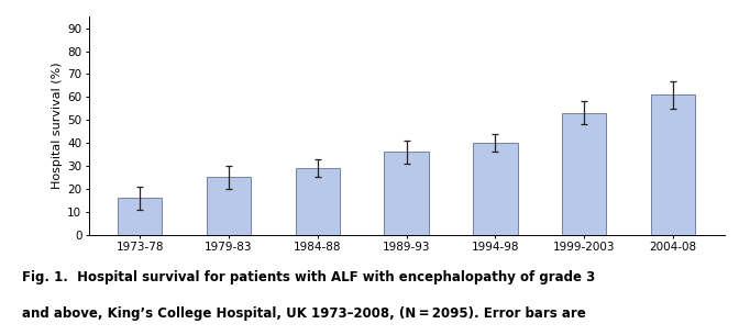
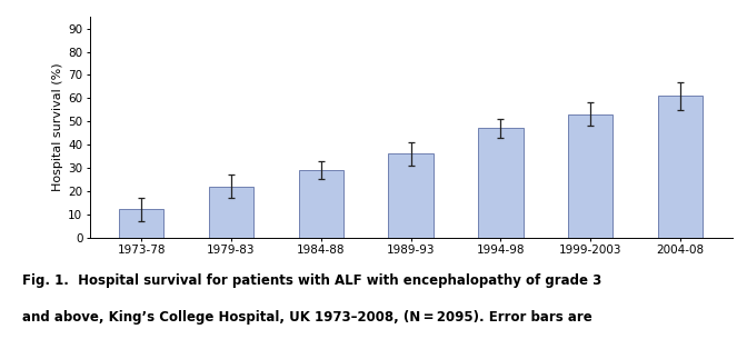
1973-78: 16 -> 12
1979-83: 25 -> 22
1994-98: 40 -> 47
